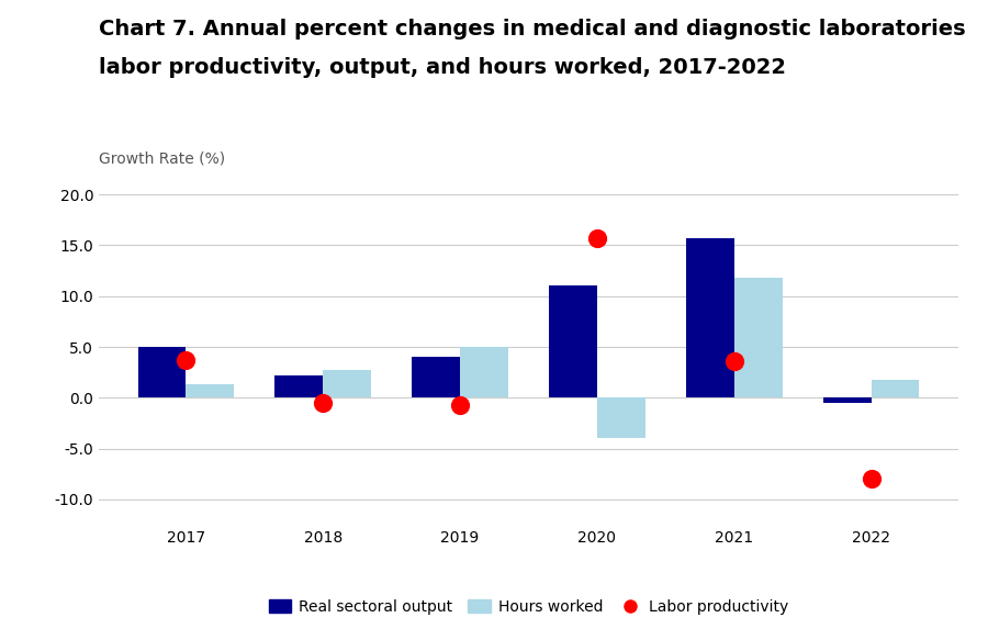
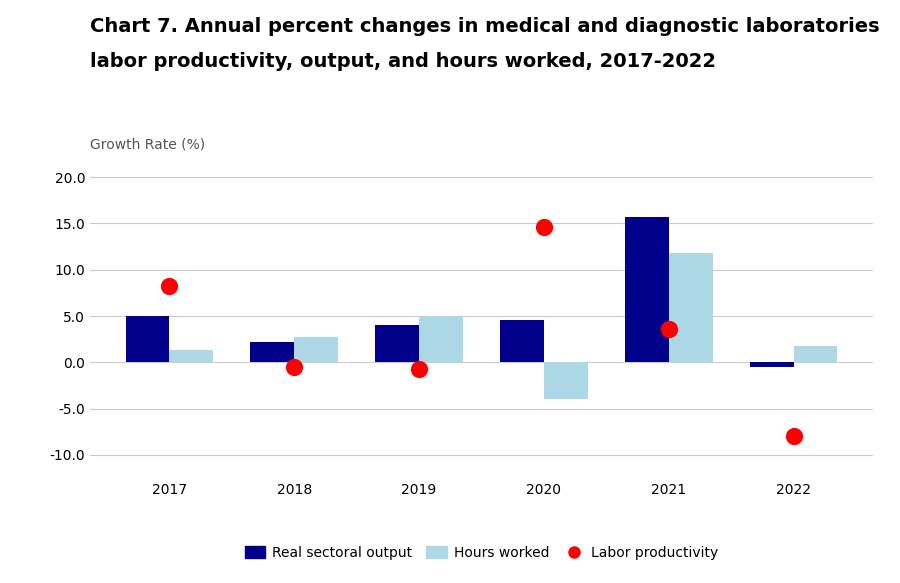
Labor productivity/2017: 3.7 -> 8.2
Real sectoral output/2020: 11.0 -> 4.6
Labor productivity/2020: 15.7 -> 14.6
